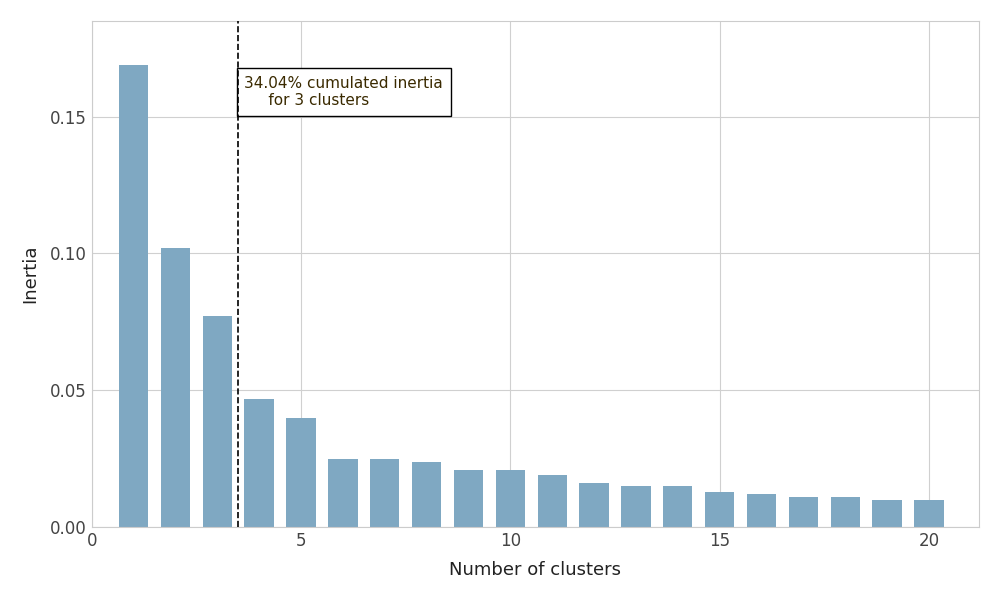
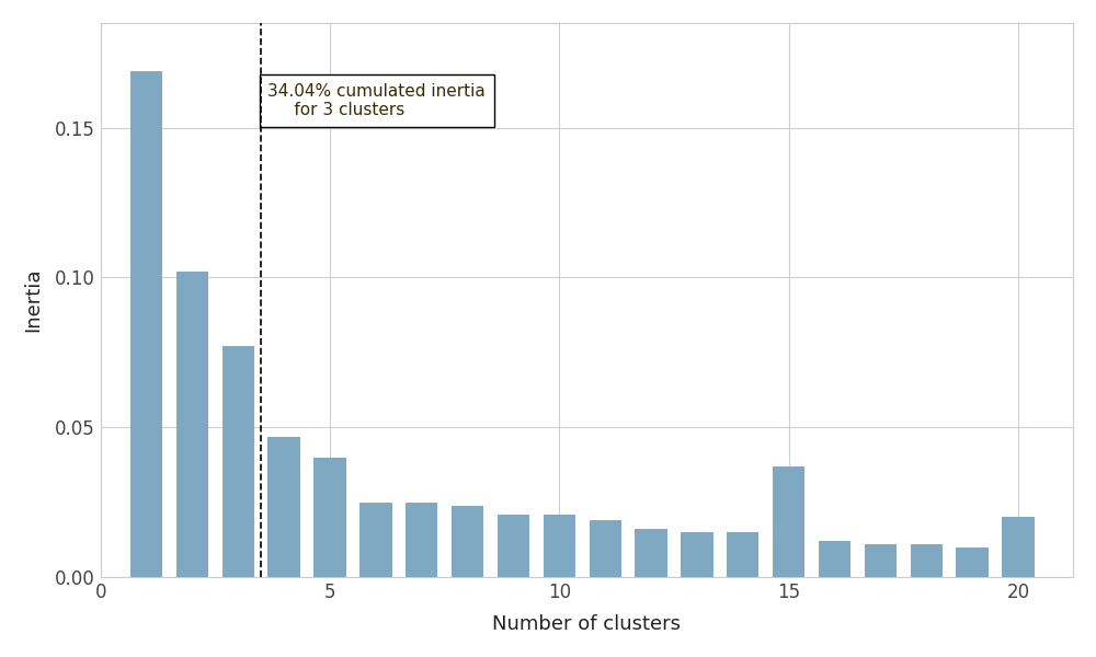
15: 0.013 -> 0.037
20: 0.010 -> 0.020
